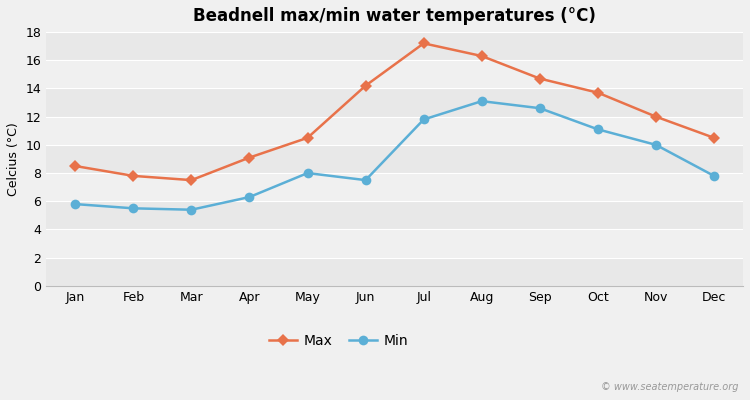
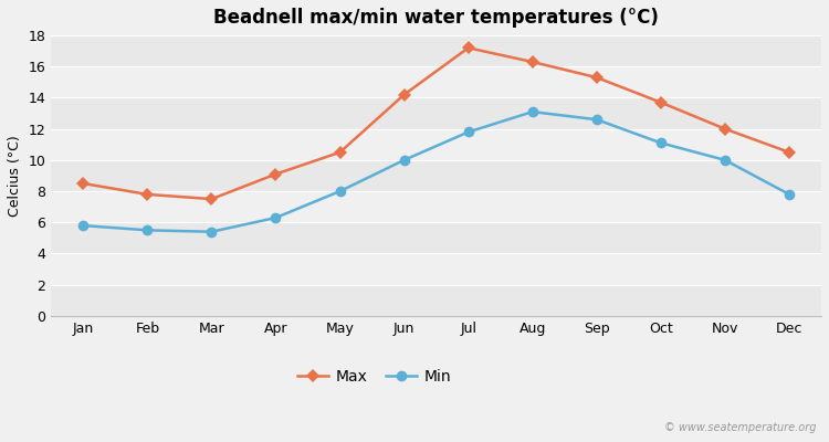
Min/Jun: 7.5 -> 10.0
Max/Sep: 14.7 -> 15.3
